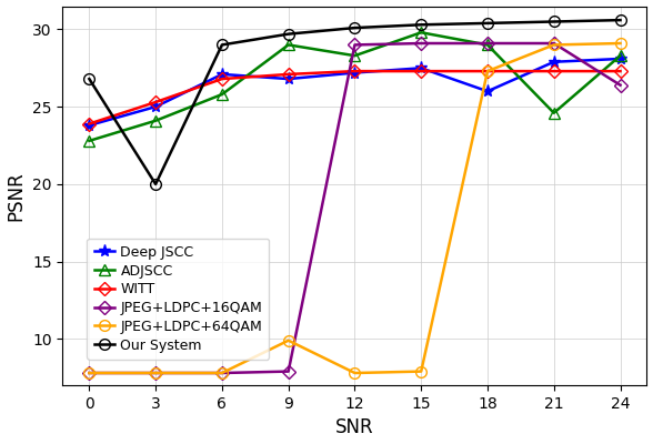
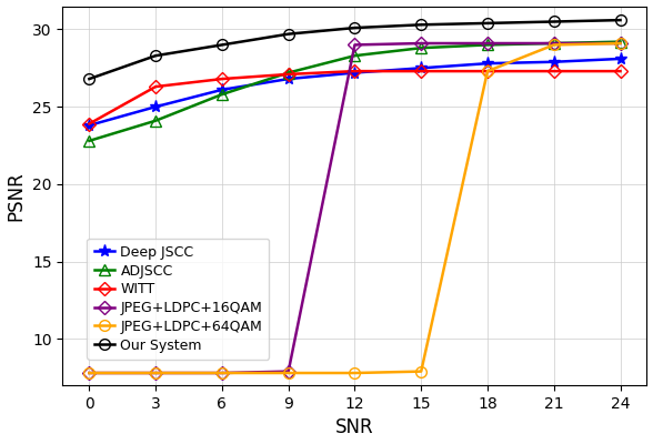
WITT/3: 25.3 -> 26.3
Our System/3: 20.0 -> 28.3
Deep JSCC/6: 27.1 -> 26.1
ADJSCC/9: 29.0 -> 27.2
JPEG+LDPC+64QAM/9: 9.9 -> 7.8
ADJSCC/15: 29.8 -> 28.8
Deep JSCC/18: 26.0 -> 27.8
ADJSCC/21: 24.6 -> 29.1
ADJSCC/24: 28.3 -> 29.2
JPEG+LDPC+16QAM/24: 26.4 -> 29.1
